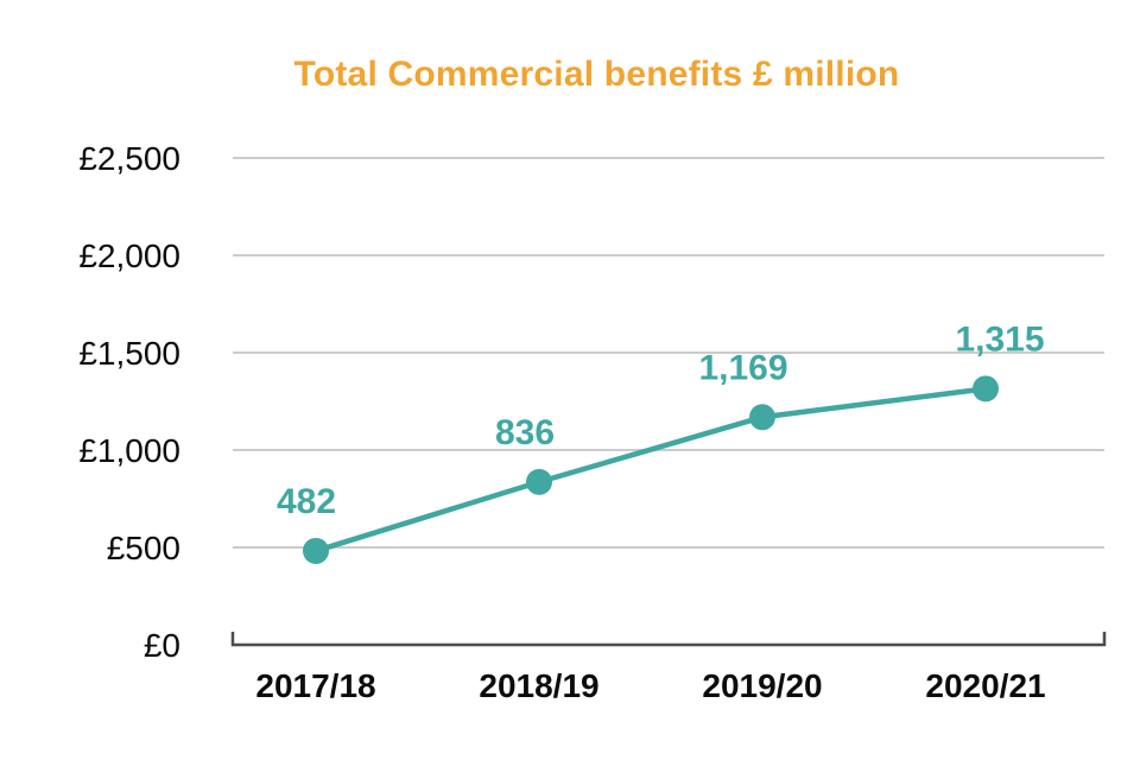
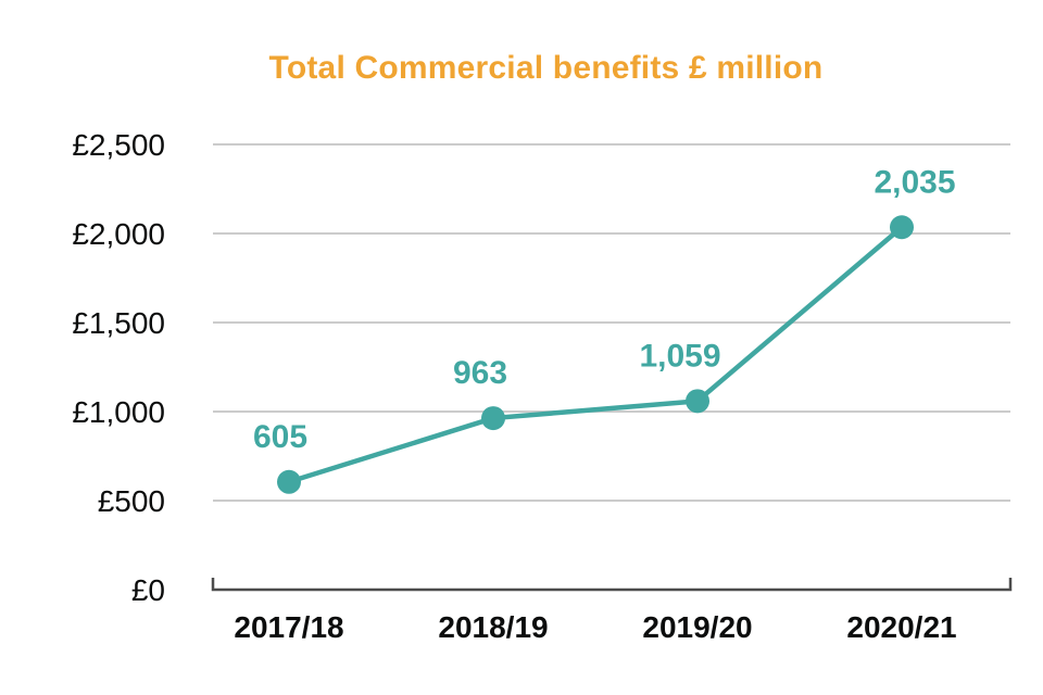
2017/18: 482 -> 605
2018/19: 836 -> 963
2019/20: 1,169 -> 1,059
2020/21: 1,315 -> 2,035
